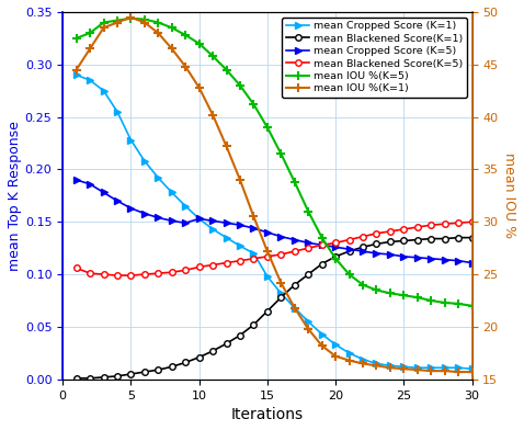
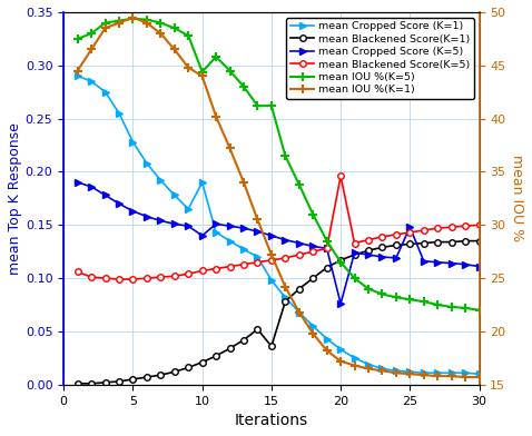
mean Cropped Score (K=1)/10: 0.153 -> 0.190
mean Cropped Score (K=5)/10: 0.153 -> 0.140
mean IOU %(K=5)/10: 47.0 -> 44.4
mean IOU %(K=1)/10: 42.8 -> 44.0
mean Blackened Score(K=1)/15: 0.065 -> 0.036
mean IOU %(K=5)/15: 39.0 -> 41.2
mean Cropped Score (K=5)/20: 0.126 -> 0.076
mean Blackened Score(K=5)/20: 0.130 -> 0.196
mean Cropped Score (K=5)/25: 0.117 -> 0.148
